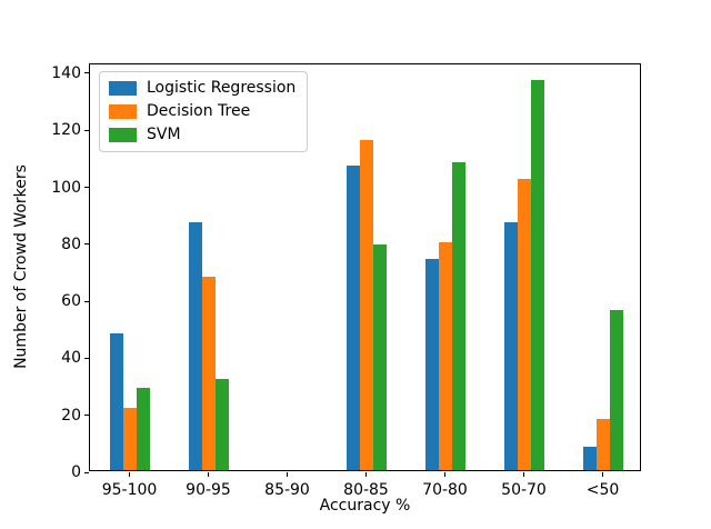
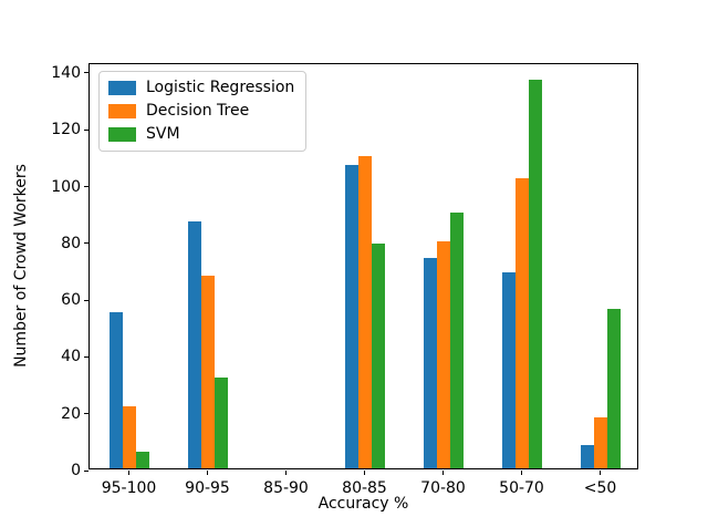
Logistic Regression/95-100: 48 -> 55
SVM/95-100: 29 -> 6
Decision Tree/80-85: 116 -> 110
SVM/70-80: 108 -> 90
Logistic Regression/50-70: 87 -> 69
